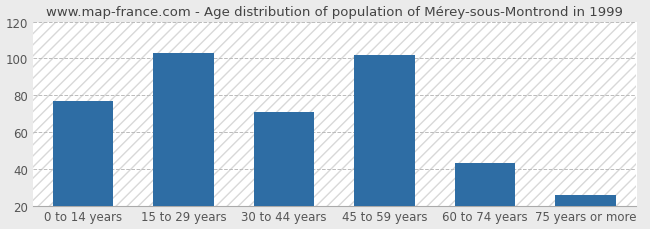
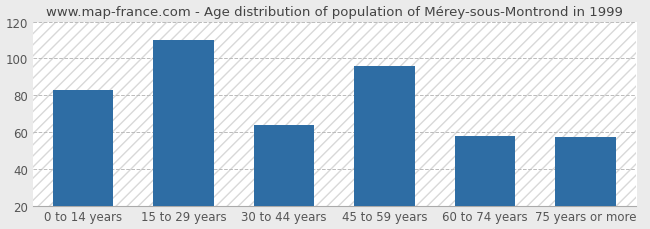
0 to 14 years: 77 -> 83
15 to 29 years: 103 -> 110
30 to 44 years: 71 -> 64
45 to 59 years: 102 -> 96
60 to 74 years: 43 -> 58
75 years or more: 26 -> 57
